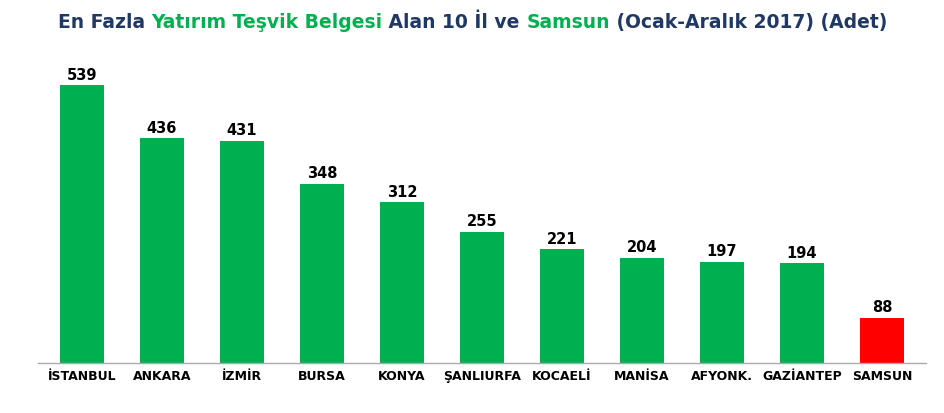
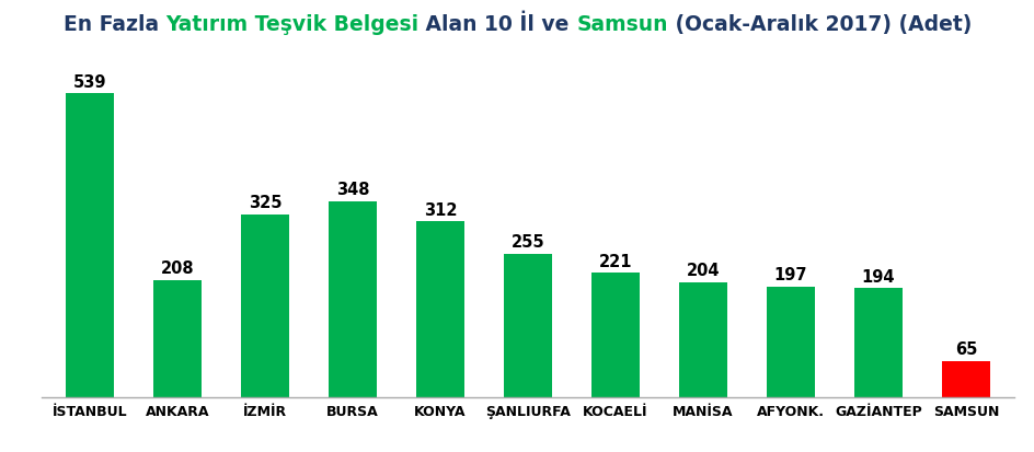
ANKARA: 436 -> 208
İZMİR: 431 -> 325
SAMSUN: 88 -> 65
